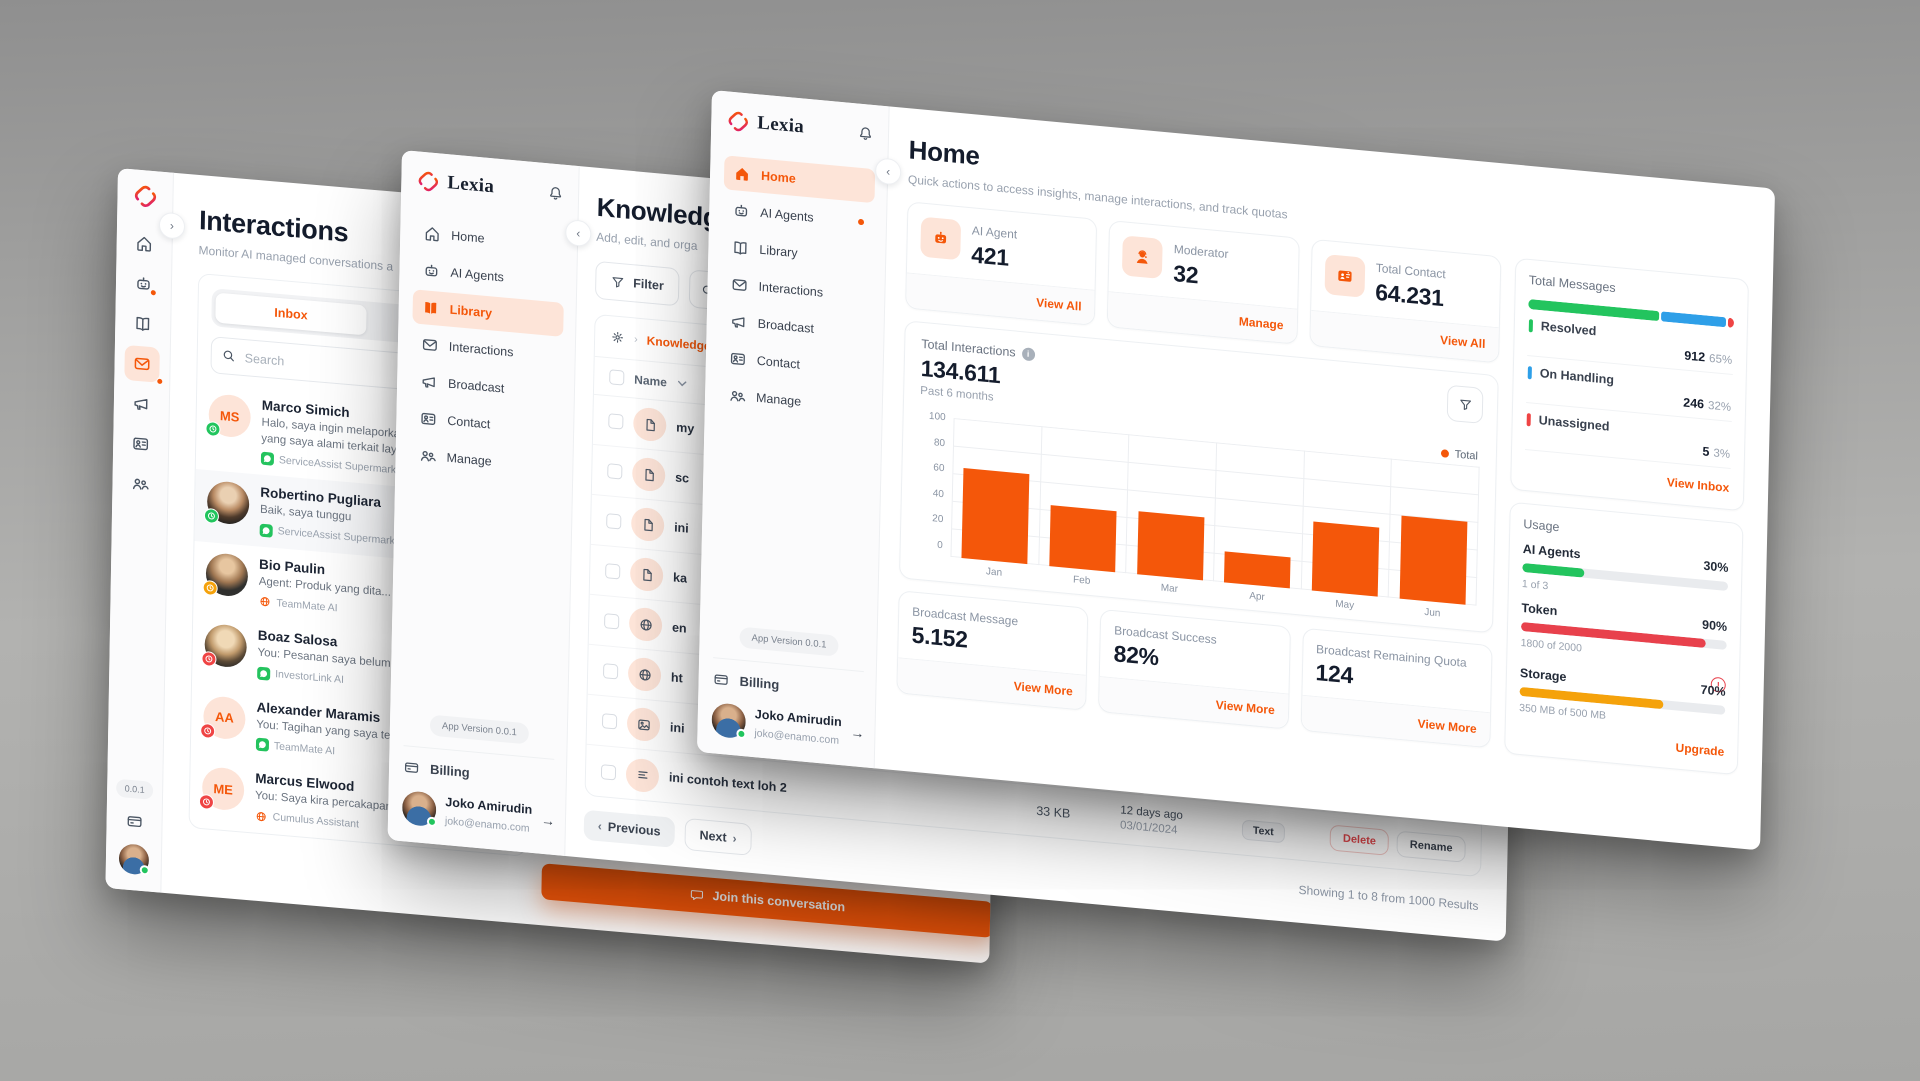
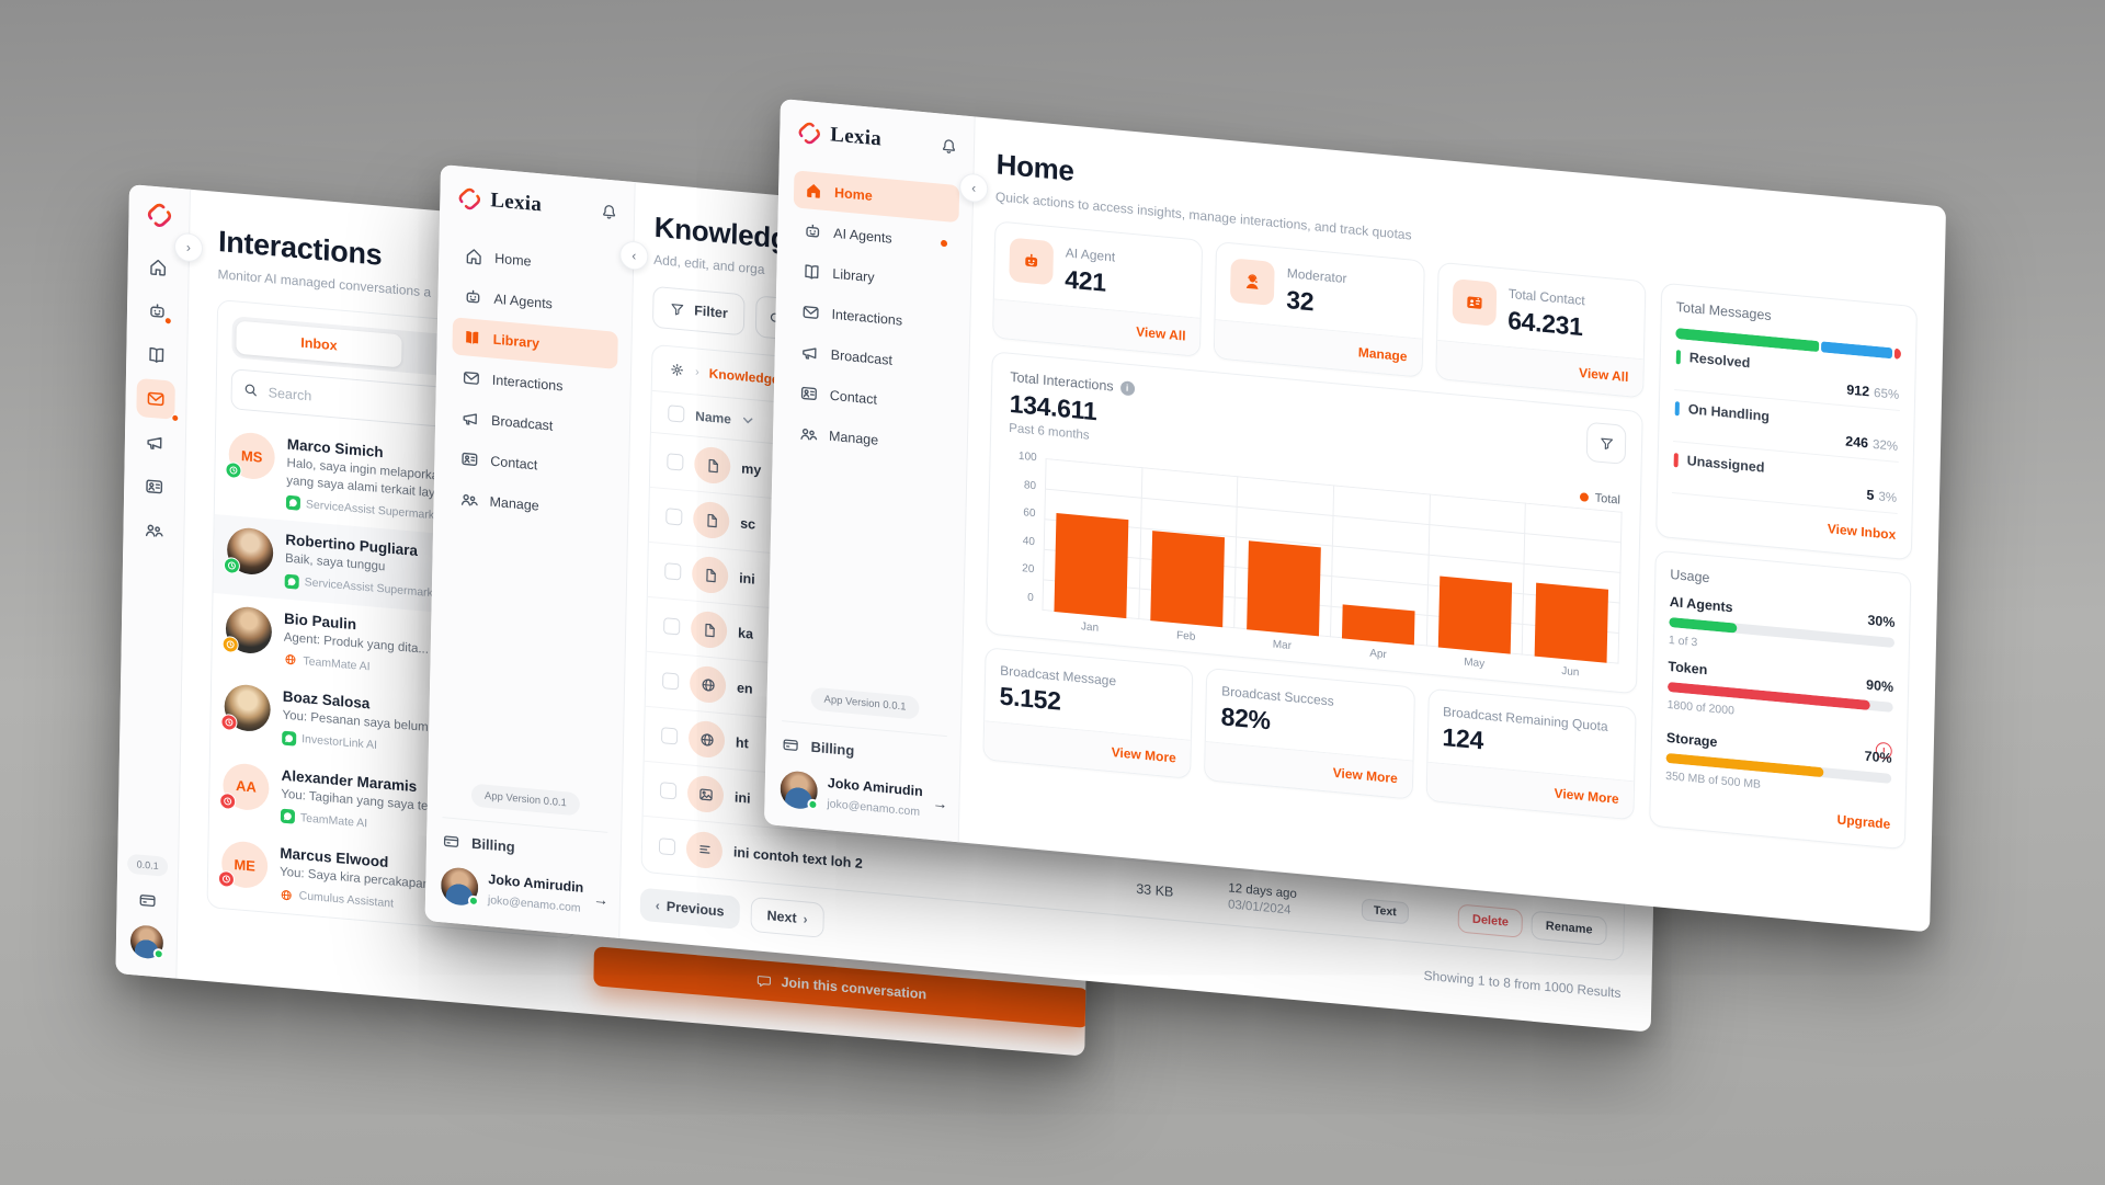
Feb: 44 -> 59
Mar: 45 -> 58
May: 50 -> 47
Jun: 60 -> 48
